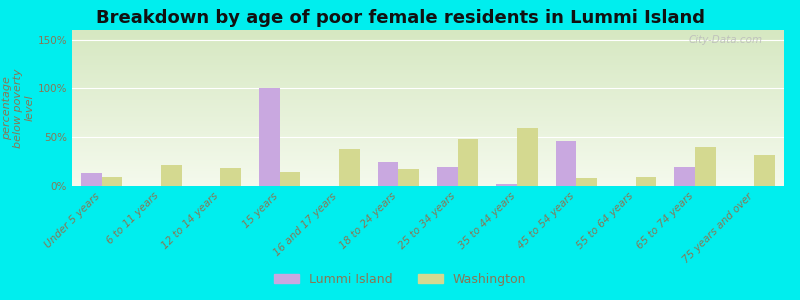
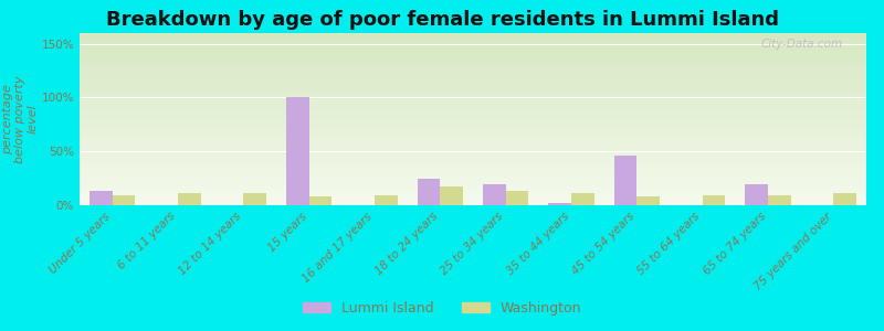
Washington/6 to 11 years: 22% -> 11%
Washington/12 to 14 years: 18% -> 11%
Washington/15 years: 14% -> 8%
Washington/16 and 17 years: 38% -> 9%
Washington/25 to 34 years: 48% -> 13%
Washington/35 to 44 years: 60% -> 11%
Washington/65 to 74 years: 40% -> 9%
Washington/75 years and over: 32% -> 11%
